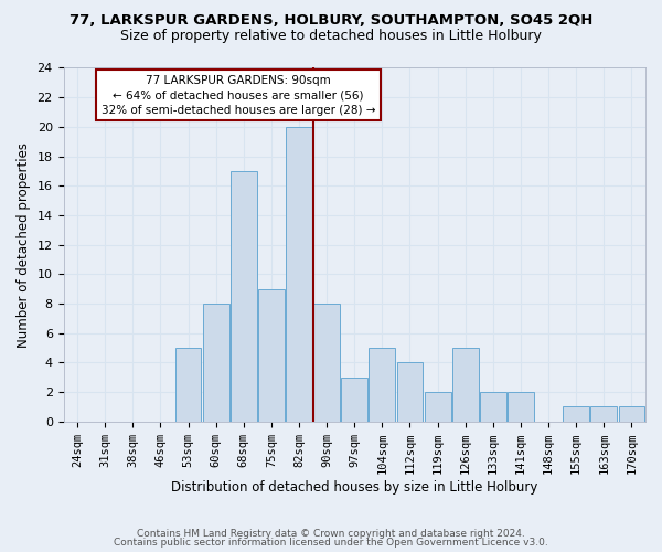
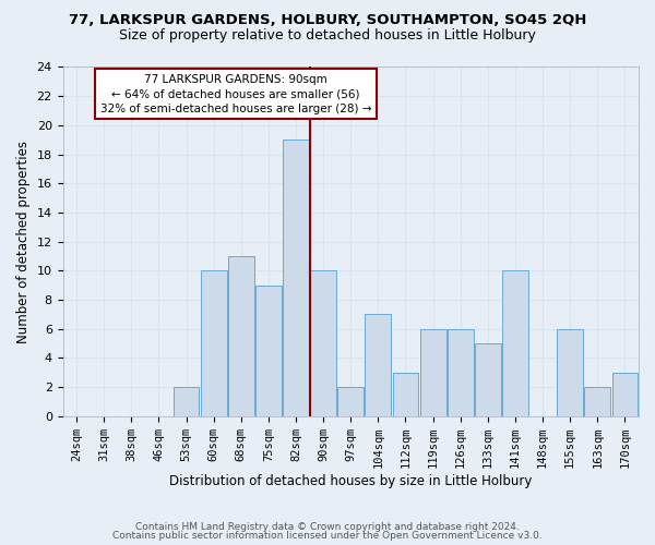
53sqm: 5 -> 2
60sqm: 8 -> 10
68sqm: 17 -> 11
82sqm: 20 -> 19
90sqm: 8 -> 10
97sqm: 3 -> 2
104sqm: 5 -> 7
112sqm: 4 -> 3
119sqm: 2 -> 6
126sqm: 5 -> 6
133sqm: 2 -> 5
141sqm: 2 -> 10
155sqm: 1 -> 6
163sqm: 1 -> 2
170sqm: 1 -> 3
